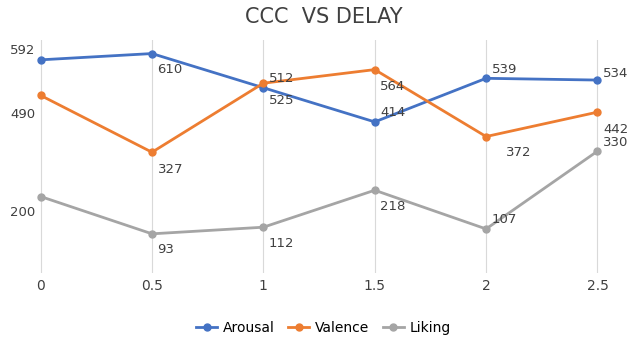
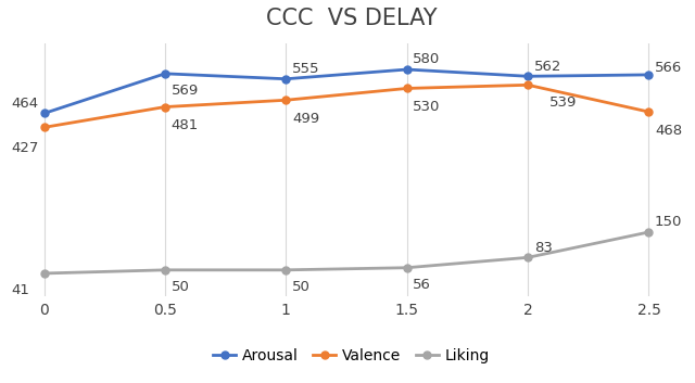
Arousal/0: 592 -> 464
Valence/0: 490 -> 427
Liking/0: 200 -> 41
Arousal/0.5: 610 -> 569
Valence/0.5: 327 -> 481
Liking/0.5: 93 -> 50
Arousal/1: 512 -> 555
Valence/1: 525 -> 499
Liking/1: 112 -> 50
Arousal/1.5: 414 -> 580
Valence/1.5: 564 -> 530
Liking/1.5: 218 -> 56
Arousal/2: 539 -> 562
Valence/2: 372 -> 539
Liking/2: 107 -> 83
Arousal/2.5: 534 -> 566
Valence/2.5: 442 -> 468
Liking/2.5: 330 -> 150
